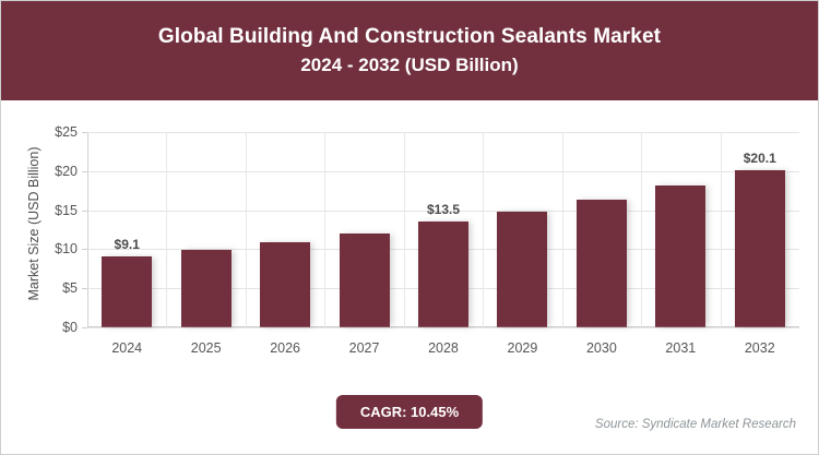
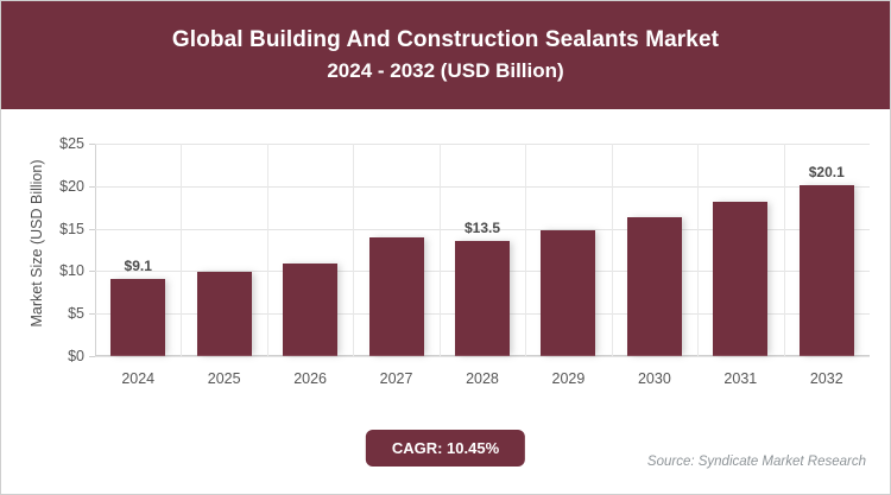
2027: $12 -> $14
